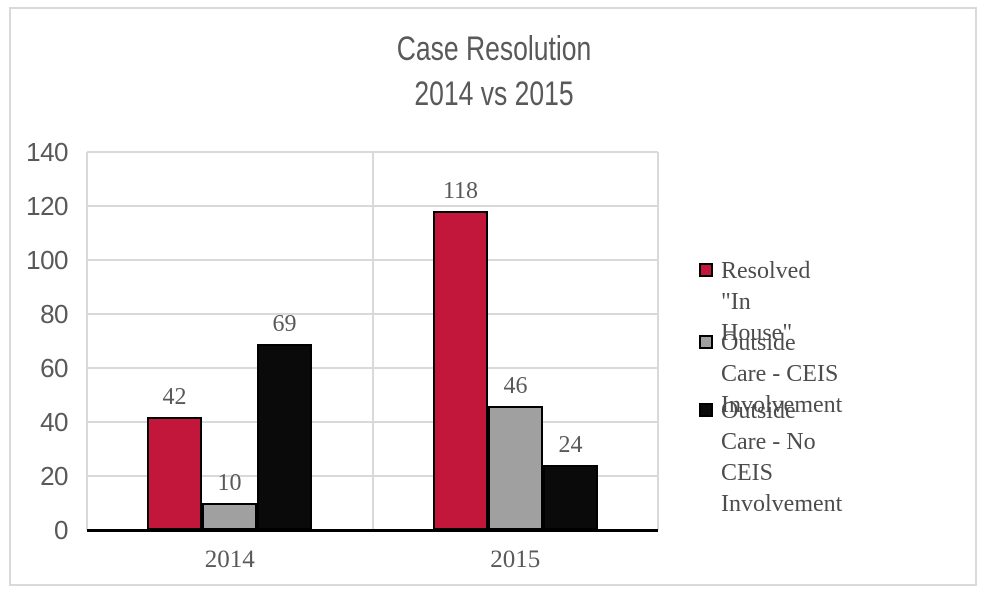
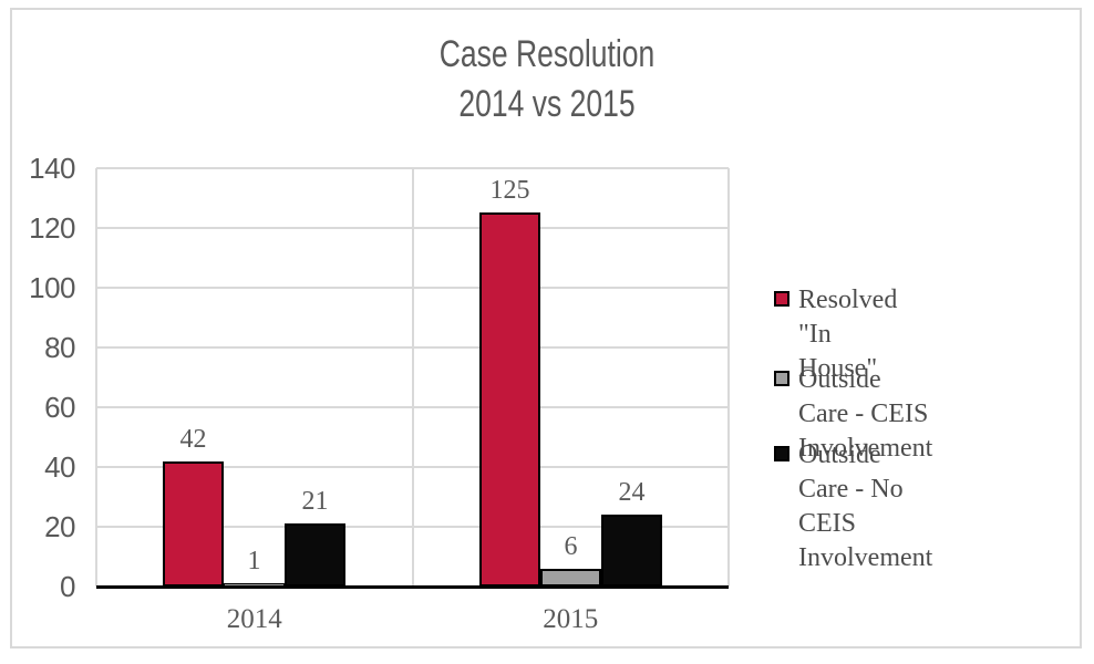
Outside Care - CEIS Involvement/2014: 10 -> 1
Outside Care - No CEIS Involvement/2014: 69 -> 21
Resolved "In House"/2015: 118 -> 125
Outside Care - CEIS Involvement/2015: 46 -> 6
